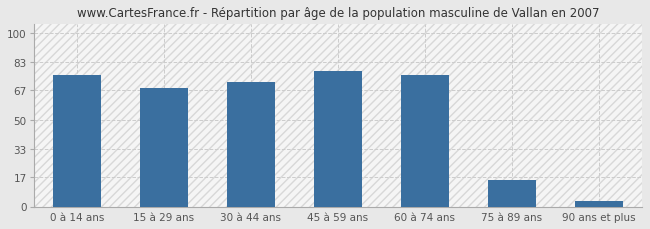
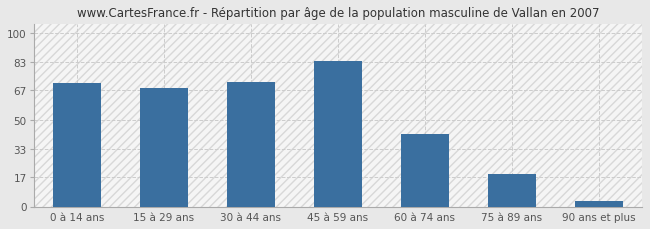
0 à 14 ans: 76 -> 71
45 à 59 ans: 78 -> 84
60 à 74 ans: 76 -> 42
75 à 89 ans: 15 -> 19
